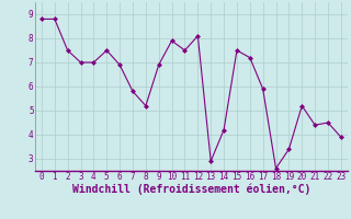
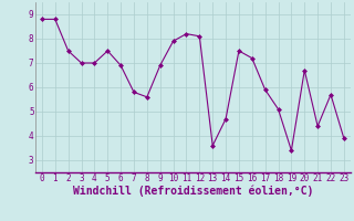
8: 5.2 -> 5.6
11: 7.5 -> 8.2
13: 2.9 -> 3.6
14: 4.2 -> 4.7
18: 2.6 -> 5.1
20: 5.2 -> 6.7
22: 4.5 -> 5.7
